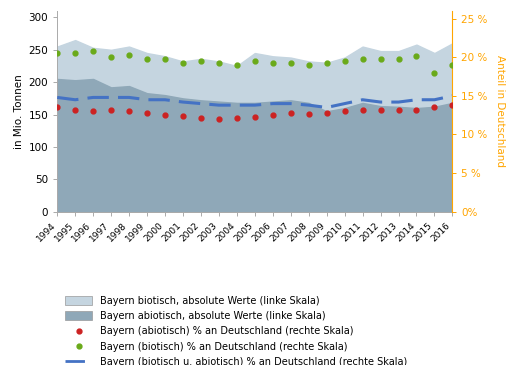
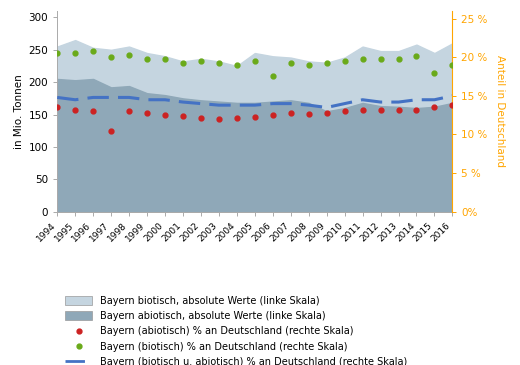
Bayern (abiotisch) % an Deutschland (rechte Skala)/1997: 13.2 % -> 10.4 %
Bayern (biotisch) % an Deutschland (rechte Skala)/2006: 19.3 % -> 17.6 %
